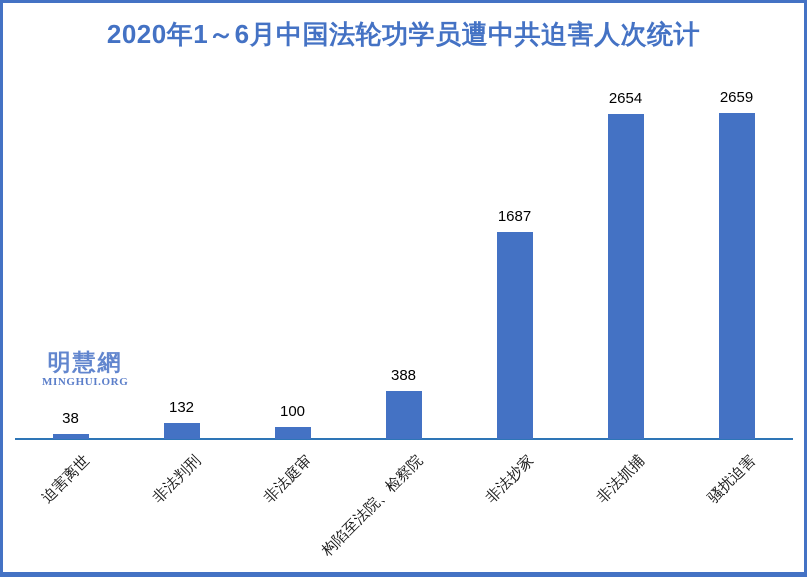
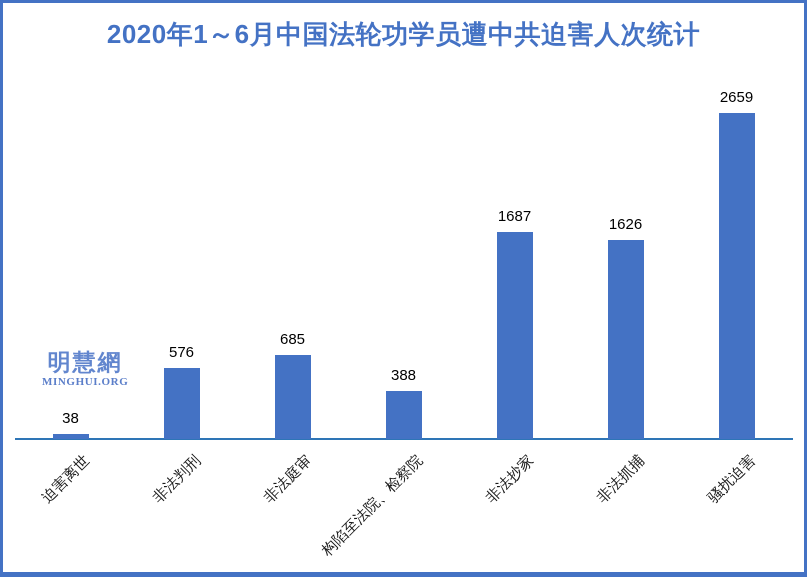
非法判刑: 132 -> 576
非法庭审: 100 -> 685
非法抓捕: 2654 -> 1626
